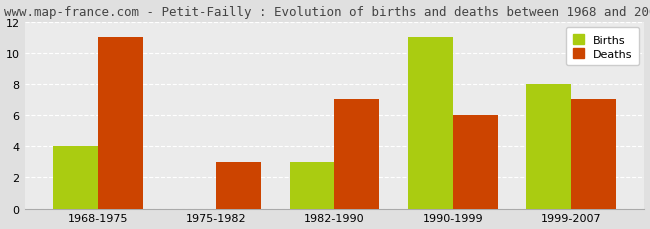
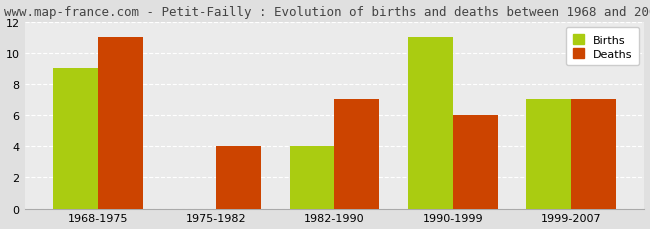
Births/1968-1975: 4 -> 9
Deaths/1975-1982: 3 -> 4
Births/1982-1990: 3 -> 4
Births/1999-2007: 8 -> 7
